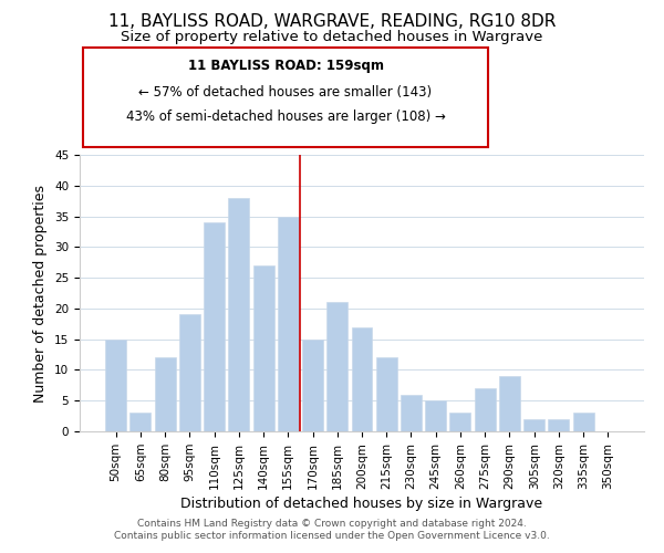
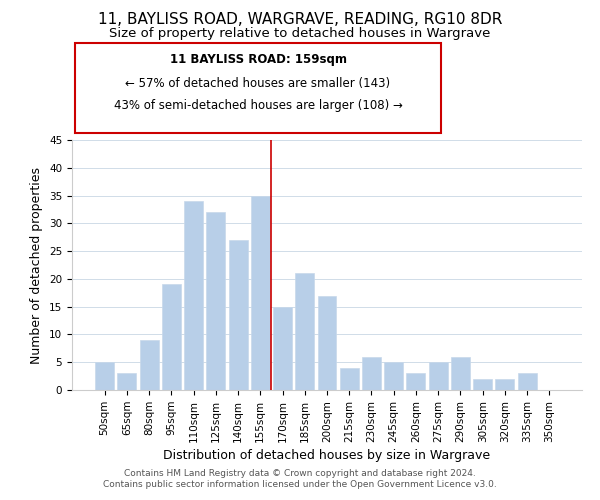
50sqm: 15 -> 5
80sqm: 12 -> 9
125sqm: 38 -> 32
215sqm: 12 -> 4
275sqm: 7 -> 5
290sqm: 9 -> 6
